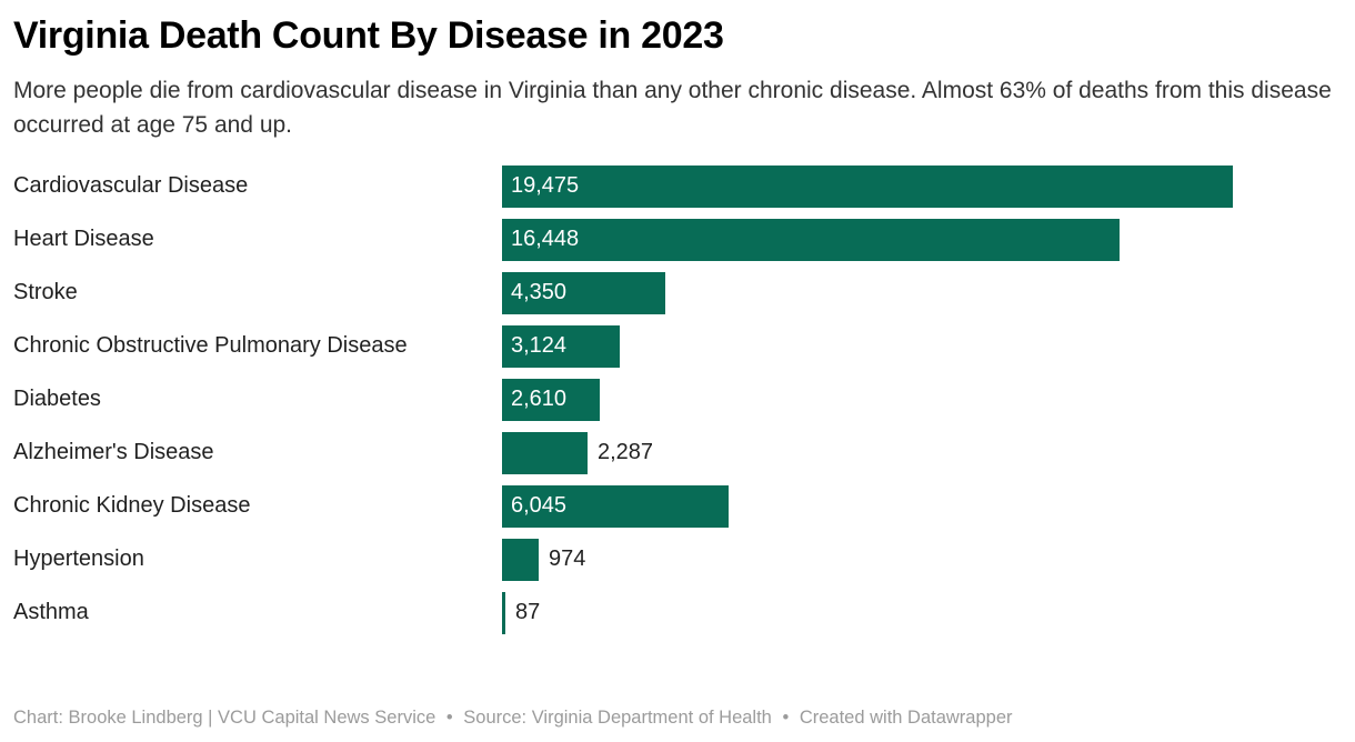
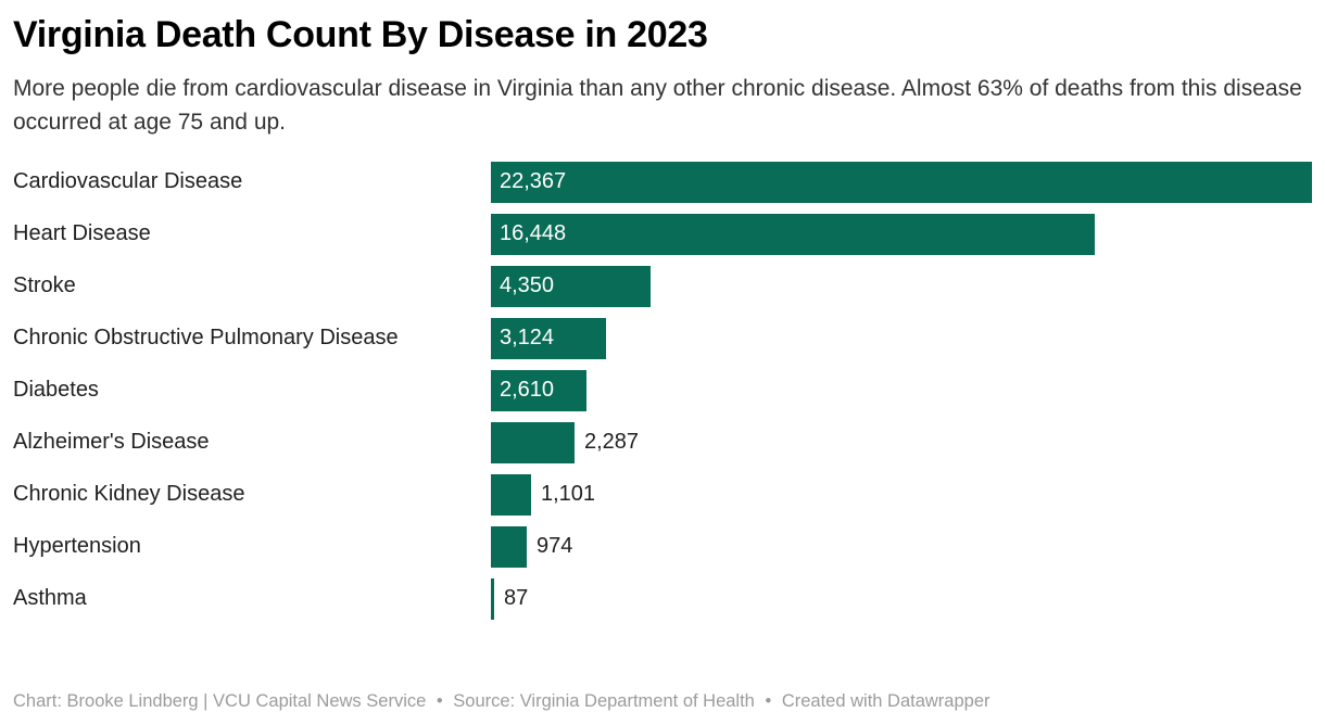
Cardiovascular Disease: 19,475 -> 22,367
Chronic Kidney Disease: 6,045 -> 1,101
